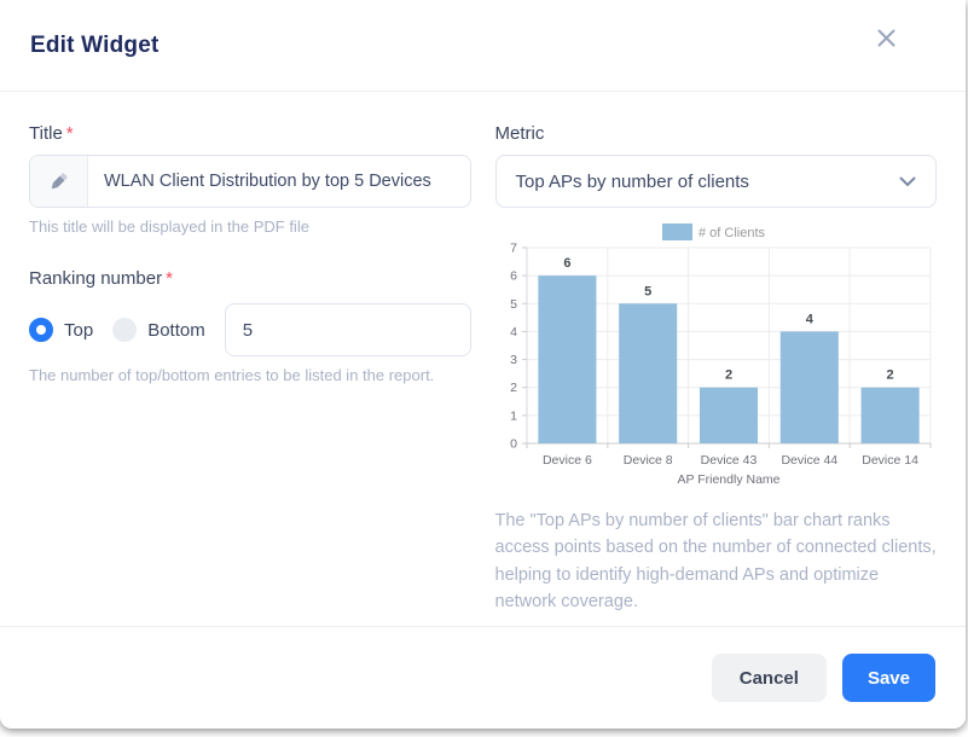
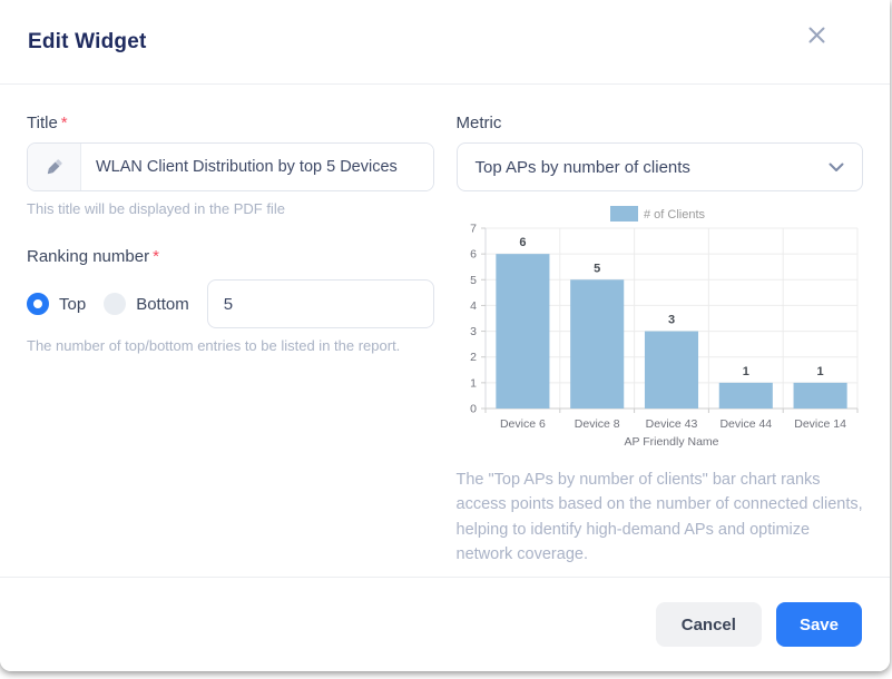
Device 43: 2 -> 3
Device 44: 4 -> 1
Device 14: 2 -> 1
